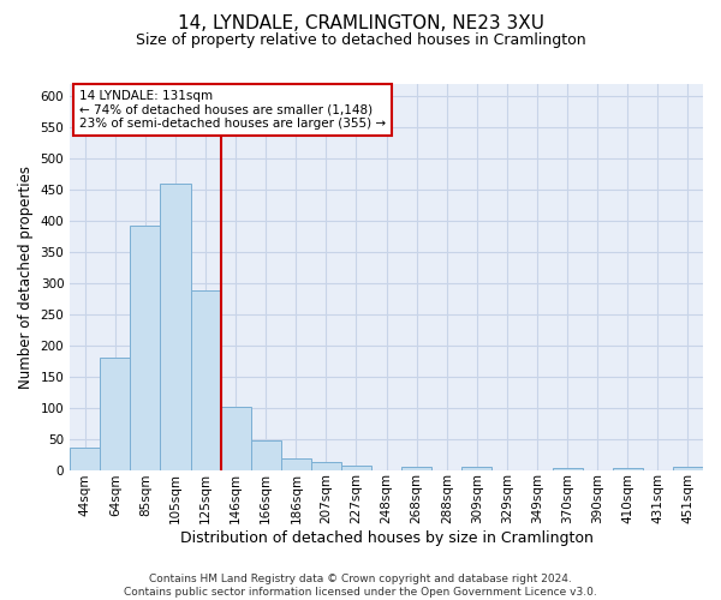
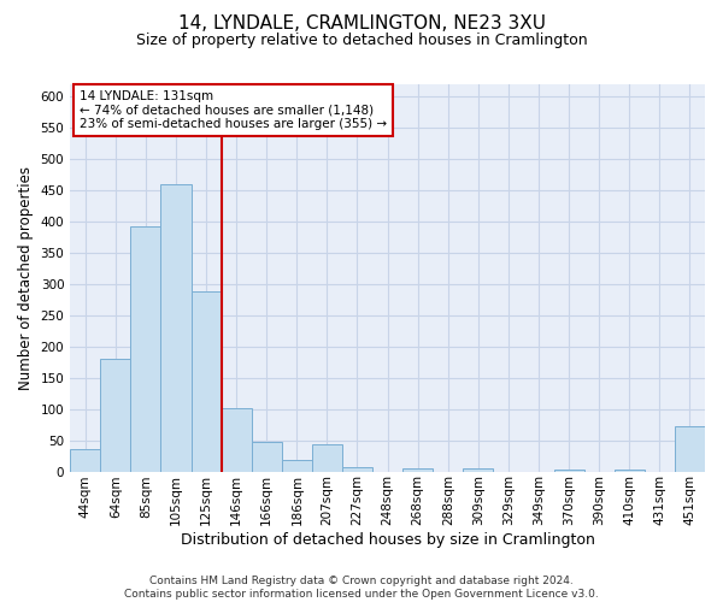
207sqm: 12 -> 44
451sqm: 5 -> 72
